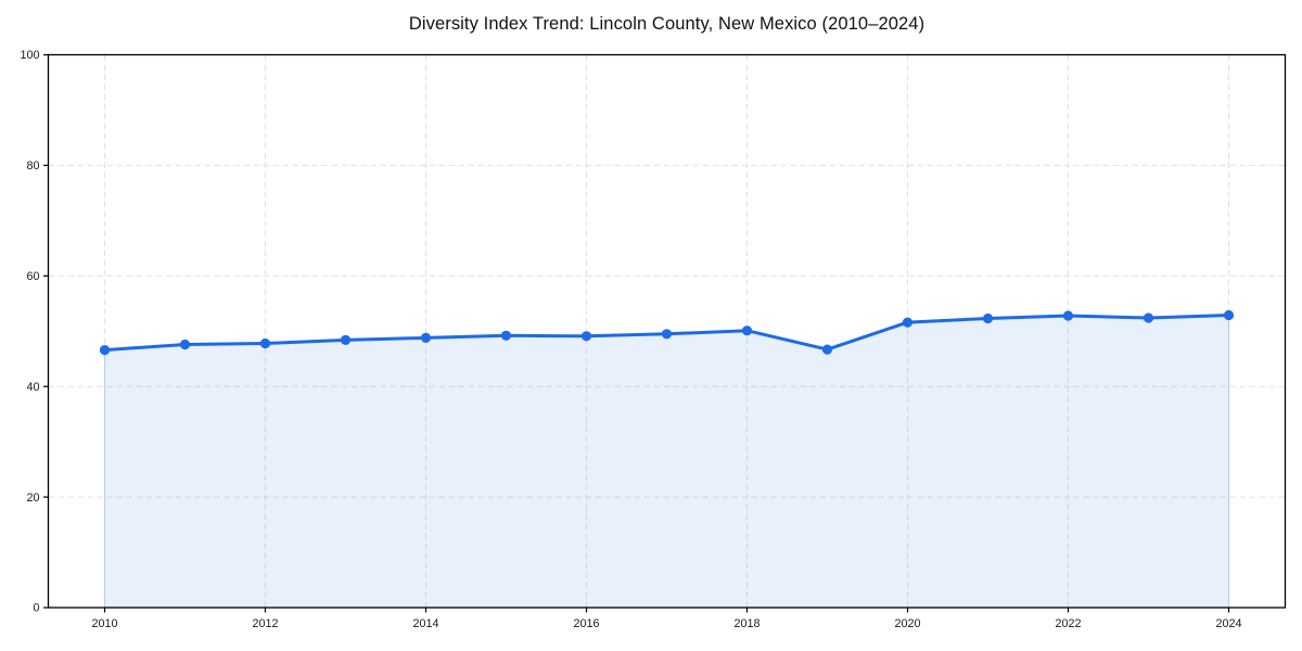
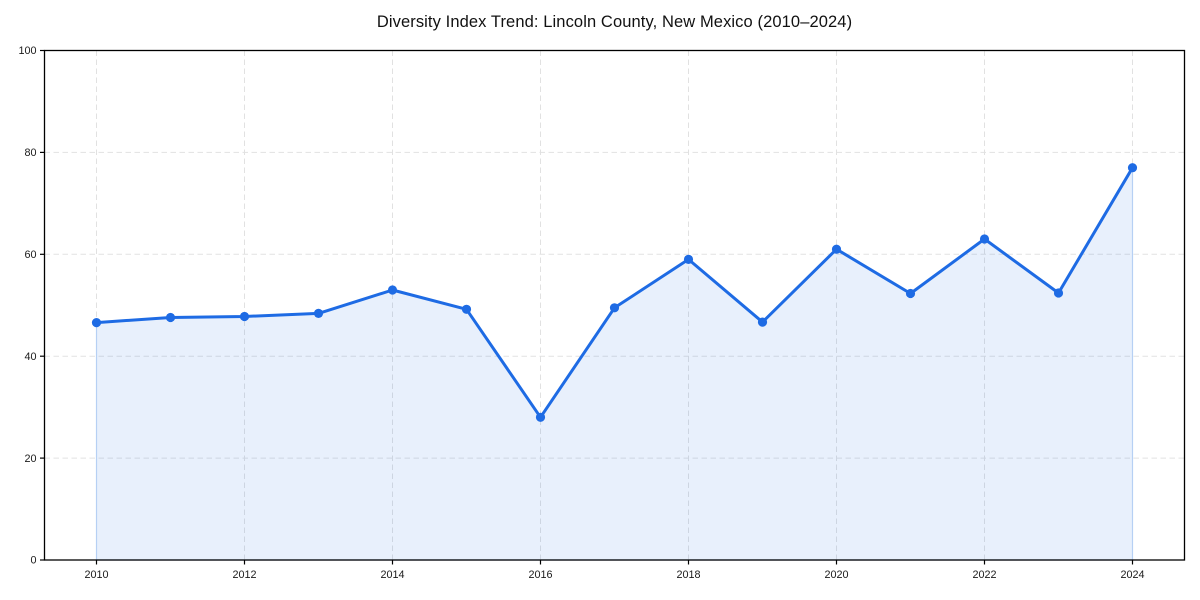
2014: 49 -> 53
2016: 49 -> 28
2018: 50 -> 59
2020: 52 -> 61
2022: 53 -> 63
2024: 53 -> 77
